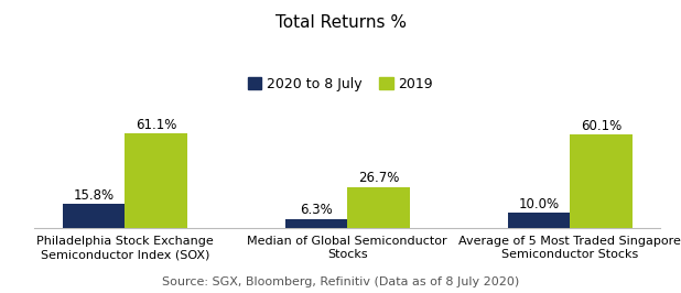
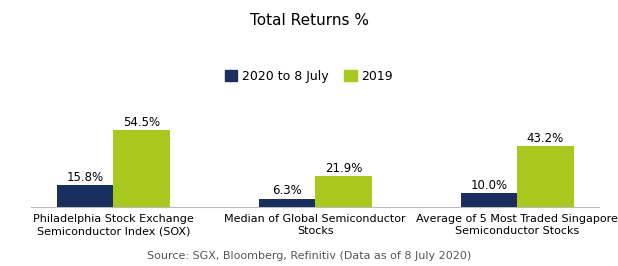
2019/Philadelphia Stock Exchange Semiconductor Index (SOX): 61.1% -> 54.5%
2019/Median of Global Semiconductor Stocks: 26.7% -> 21.9%
2019/Average of 5 Most Traded Singapore Semiconductor Stocks: 60.1% -> 43.2%
